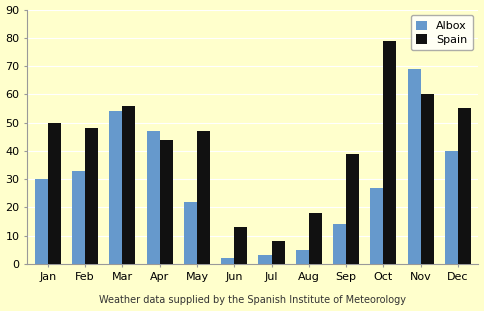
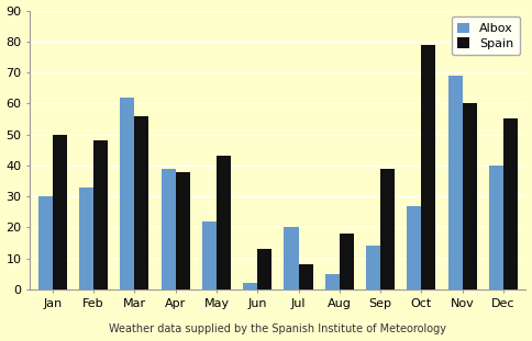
Albox/Mar: 54 -> 62
Albox/Apr: 47 -> 39
Spain/Apr: 44 -> 38
Spain/May: 47 -> 43
Albox/Jul: 3 -> 20
